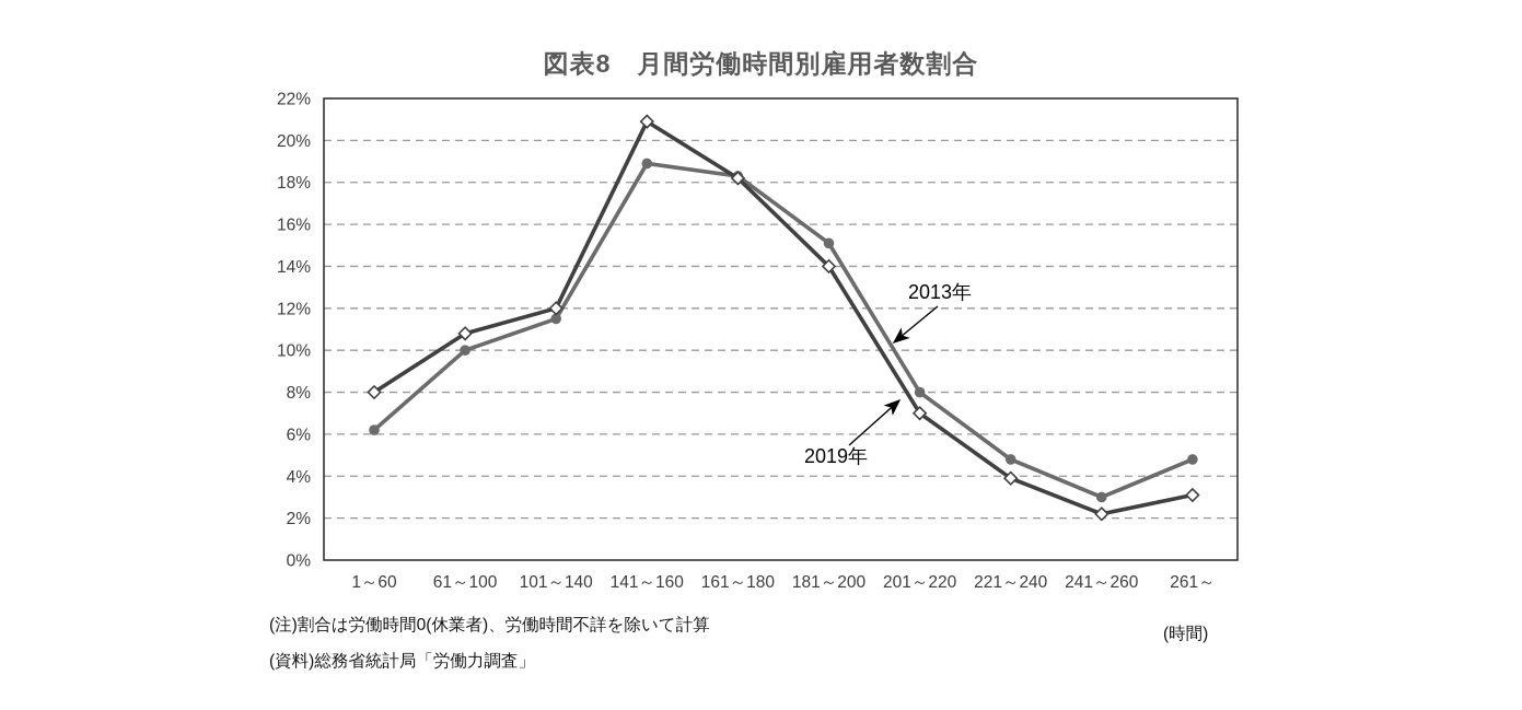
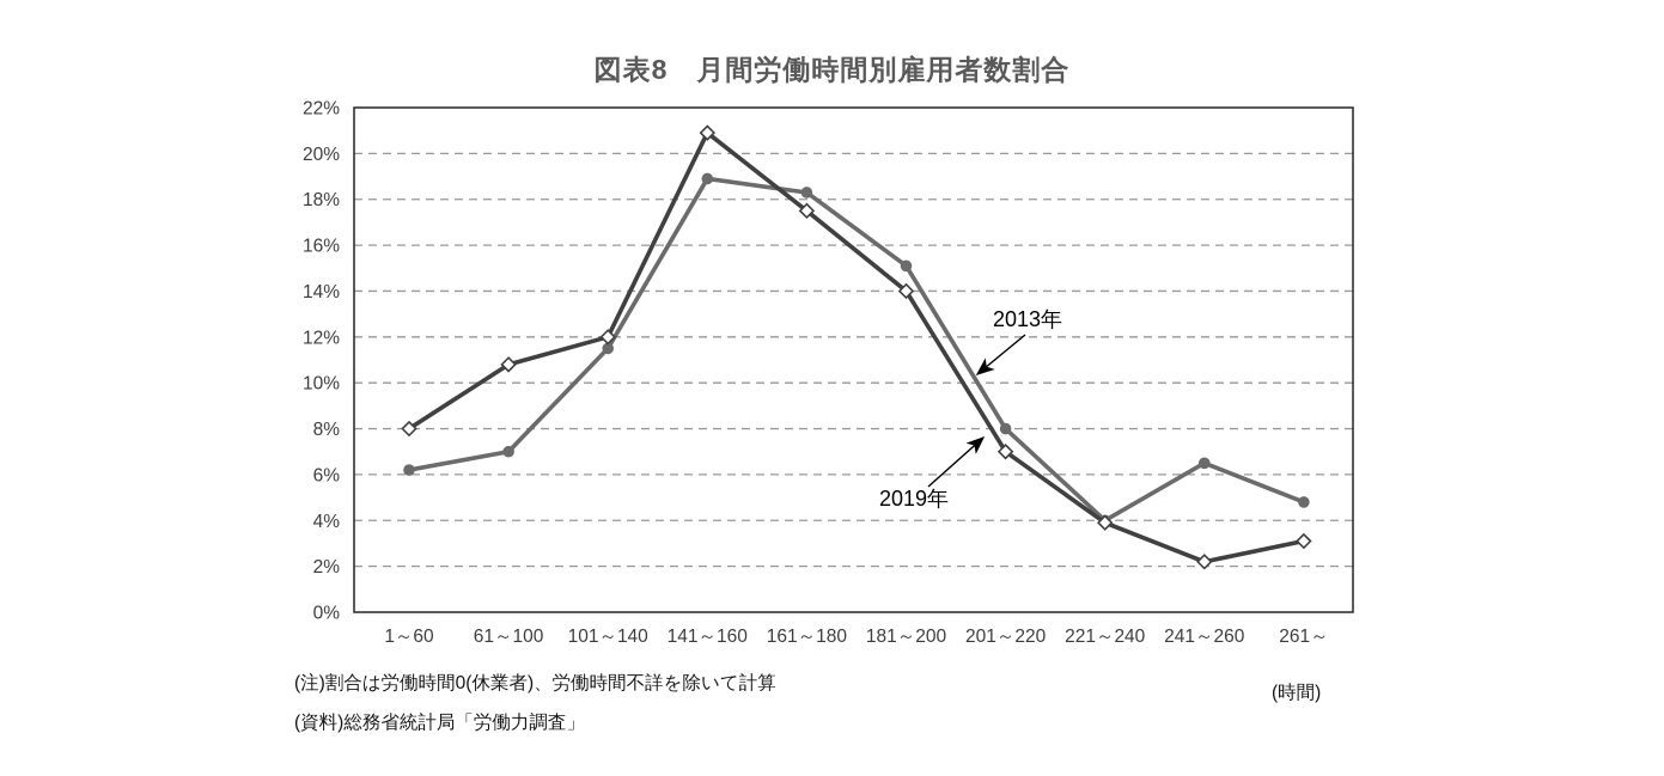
2013年/61～100: 10.0% -> 7.0%
2019年/161～180: 18.2% -> 17.5%
2013年/221～240: 4.8% -> 4.0%
2013年/241～260: 3.0% -> 6.5%
